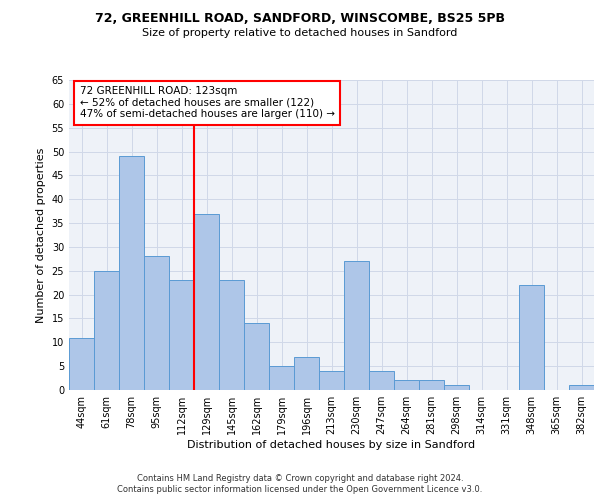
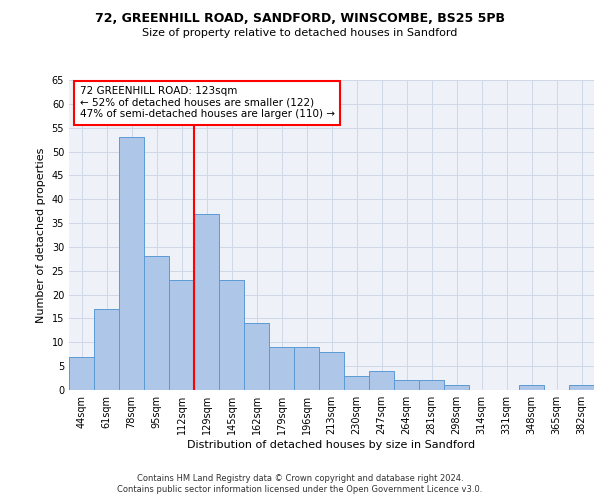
44sqm: 11 -> 7
61sqm: 25 -> 17
78sqm: 49 -> 53
179sqm: 5 -> 9
196sqm: 7 -> 9
213sqm: 4 -> 8
230sqm: 27 -> 3
348sqm: 22 -> 1
